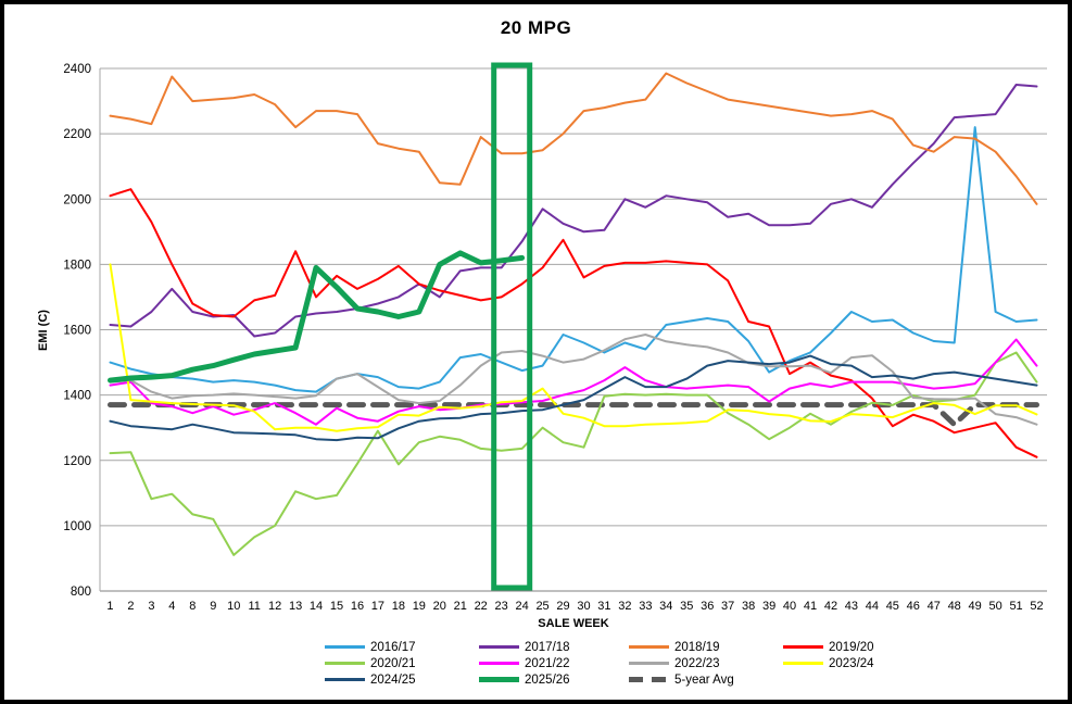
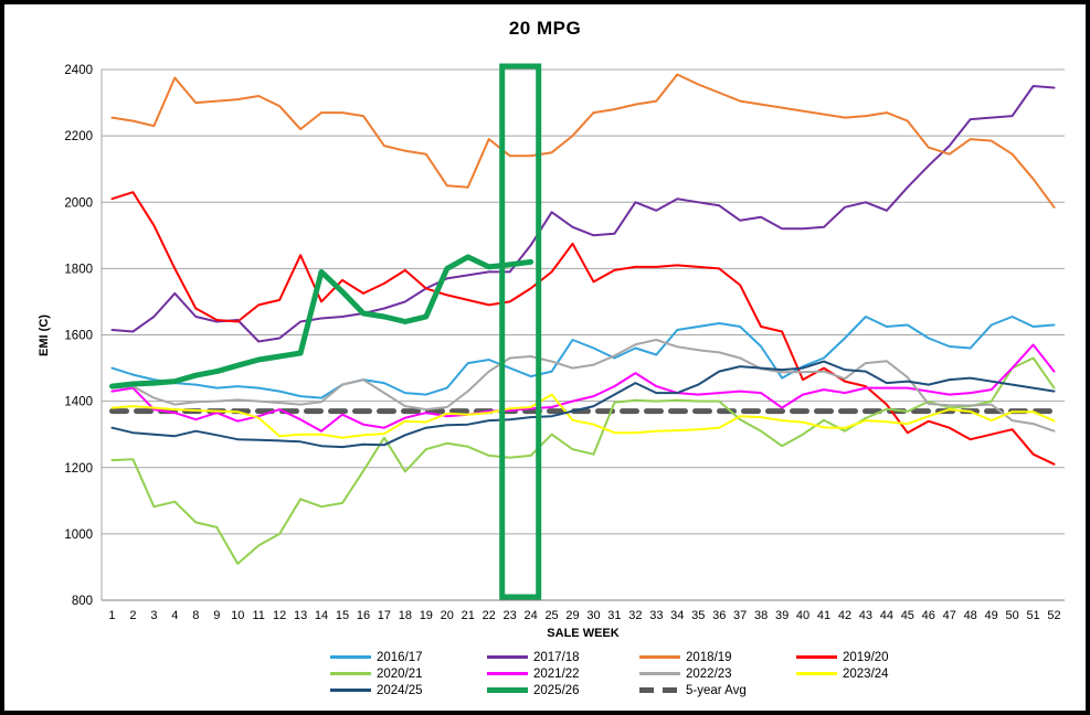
2023/24/1: 1800 -> 1380
2017/18/20: 1700 -> 1770
5-year Avg/48: 1310 -> 1370
2016/17/49: 2220 -> 1630
